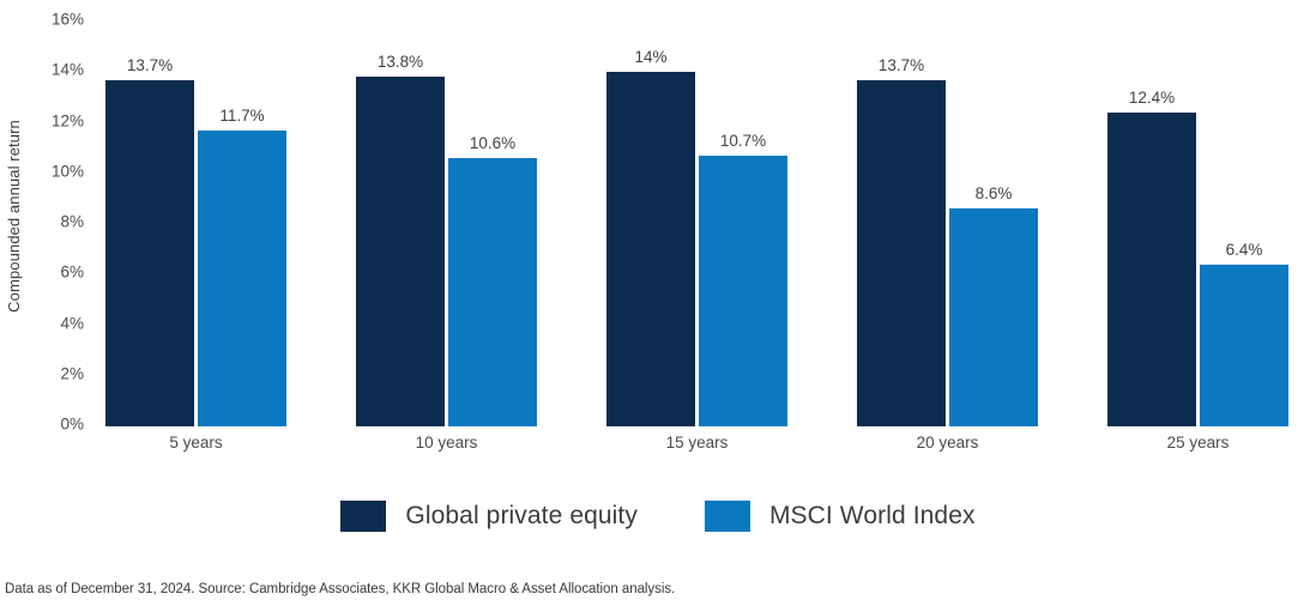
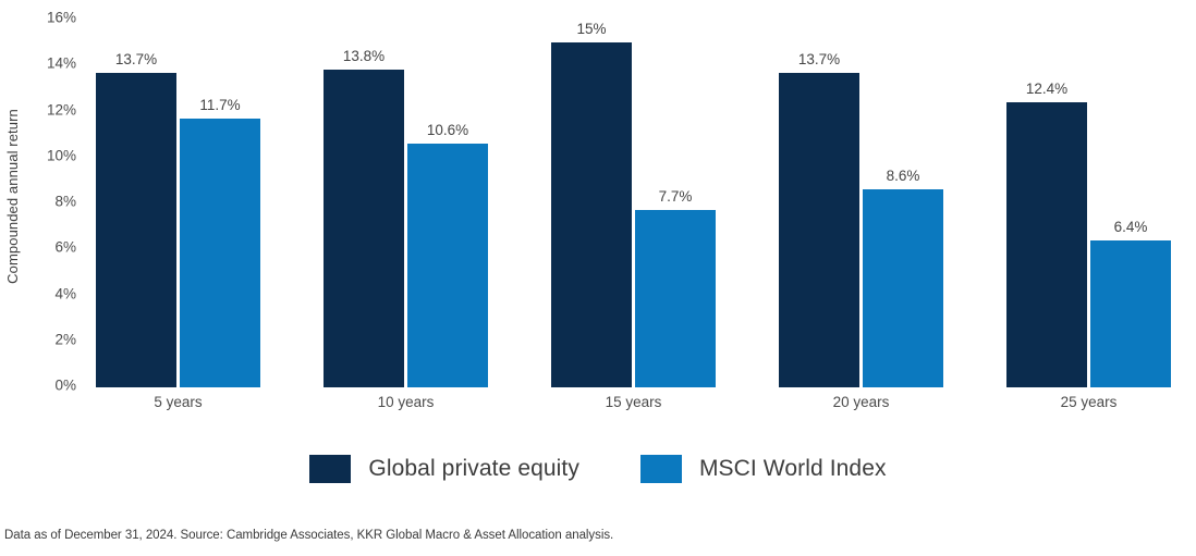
Global private equity/15 years: 14% -> 15%
MSCI World Index/15 years: 10.7% -> 7.7%
